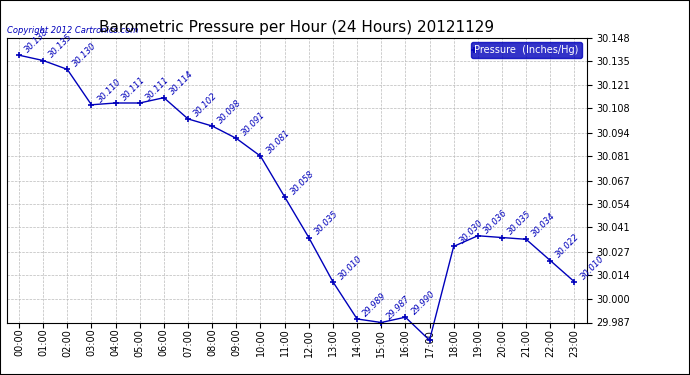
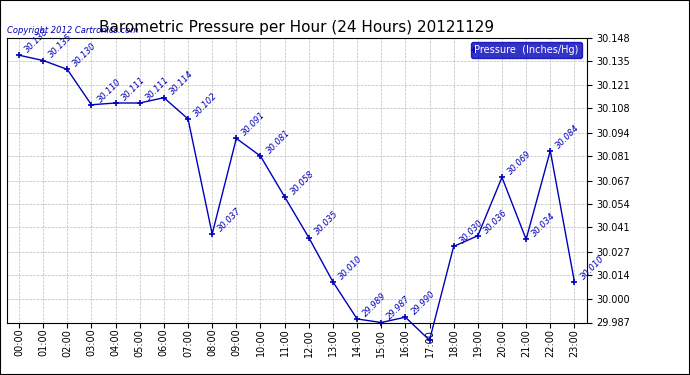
08:00: 30.098 -> 30.037
20:00: 30.035 -> 30.069
22:00: 30.022 -> 30.084
